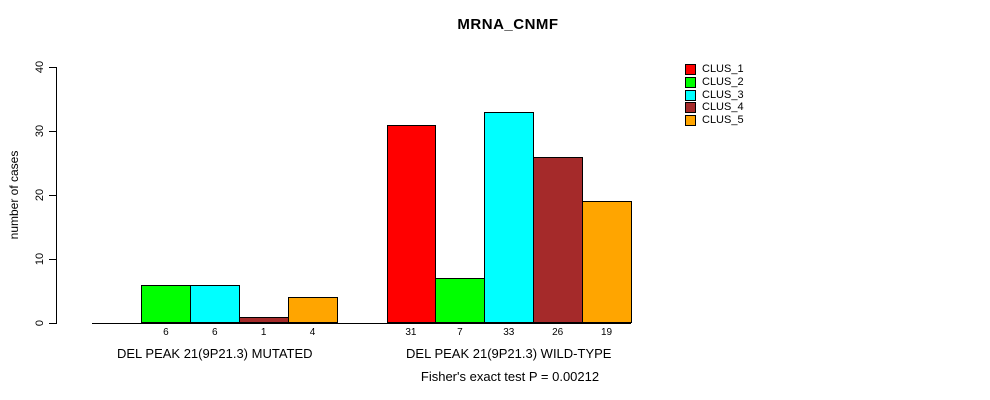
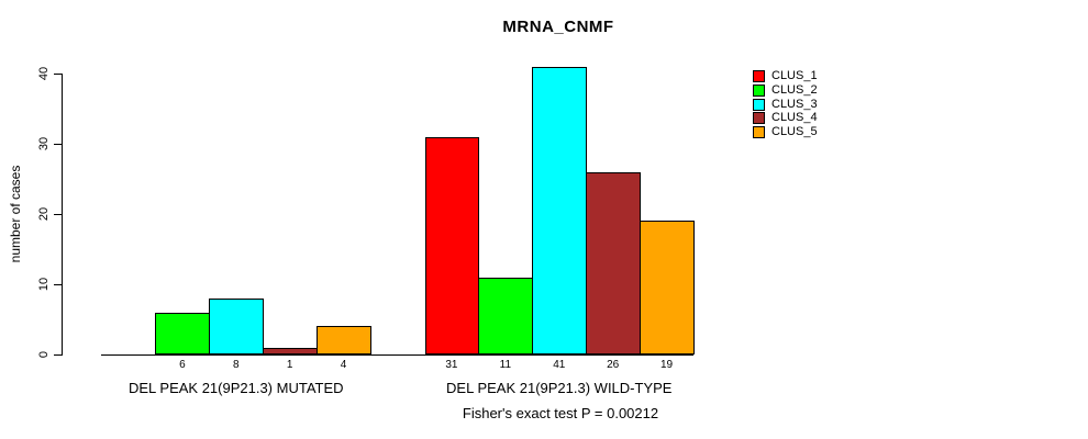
CLUS_3/DEL PEAK 21(9P21.3) MUTATED: 6 -> 8
CLUS_2/DEL PEAK 21(9P21.3) WILD-TYPE: 7 -> 11
CLUS_3/DEL PEAK 21(9P21.3) WILD-TYPE: 33 -> 41
